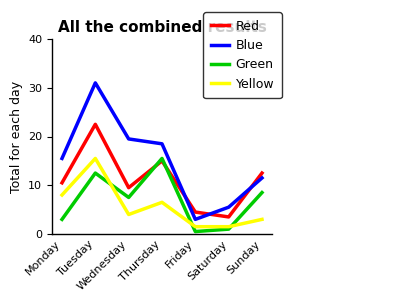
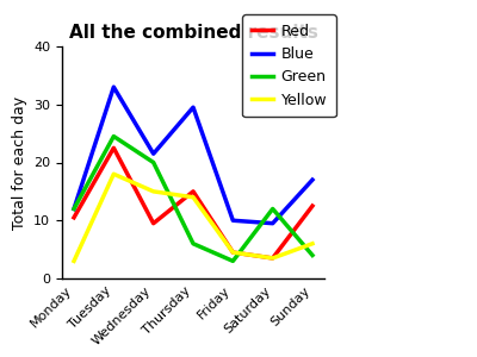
Blue/Monday: 15.5 -> 12.0
Green/Monday: 3.0 -> 12.0
Yellow/Monday: 8.0 -> 3.0
Blue/Tuesday: 31.0 -> 33.0
Green/Tuesday: 12.5 -> 24.5
Yellow/Tuesday: 15.5 -> 18.0
Blue/Wednesday: 19.5 -> 21.5
Green/Wednesday: 7.5 -> 20.0
Yellow/Wednesday: 4.0 -> 15.0
Blue/Thursday: 18.5 -> 29.5
Green/Thursday: 15.5 -> 6.0
Yellow/Thursday: 6.5 -> 14.0
Blue/Friday: 3.0 -> 10.0
Green/Friday: 0.5 -> 3.0
Yellow/Friday: 1.5 -> 4.5
Blue/Saturday: 5.5 -> 9.5
Green/Saturday: 1.0 -> 12.0
Yellow/Saturday: 1.5 -> 3.5
Blue/Sunday: 11.5 -> 17.0
Green/Sunday: 8.5 -> 4.0
Yellow/Sunday: 3.0 -> 6.0
